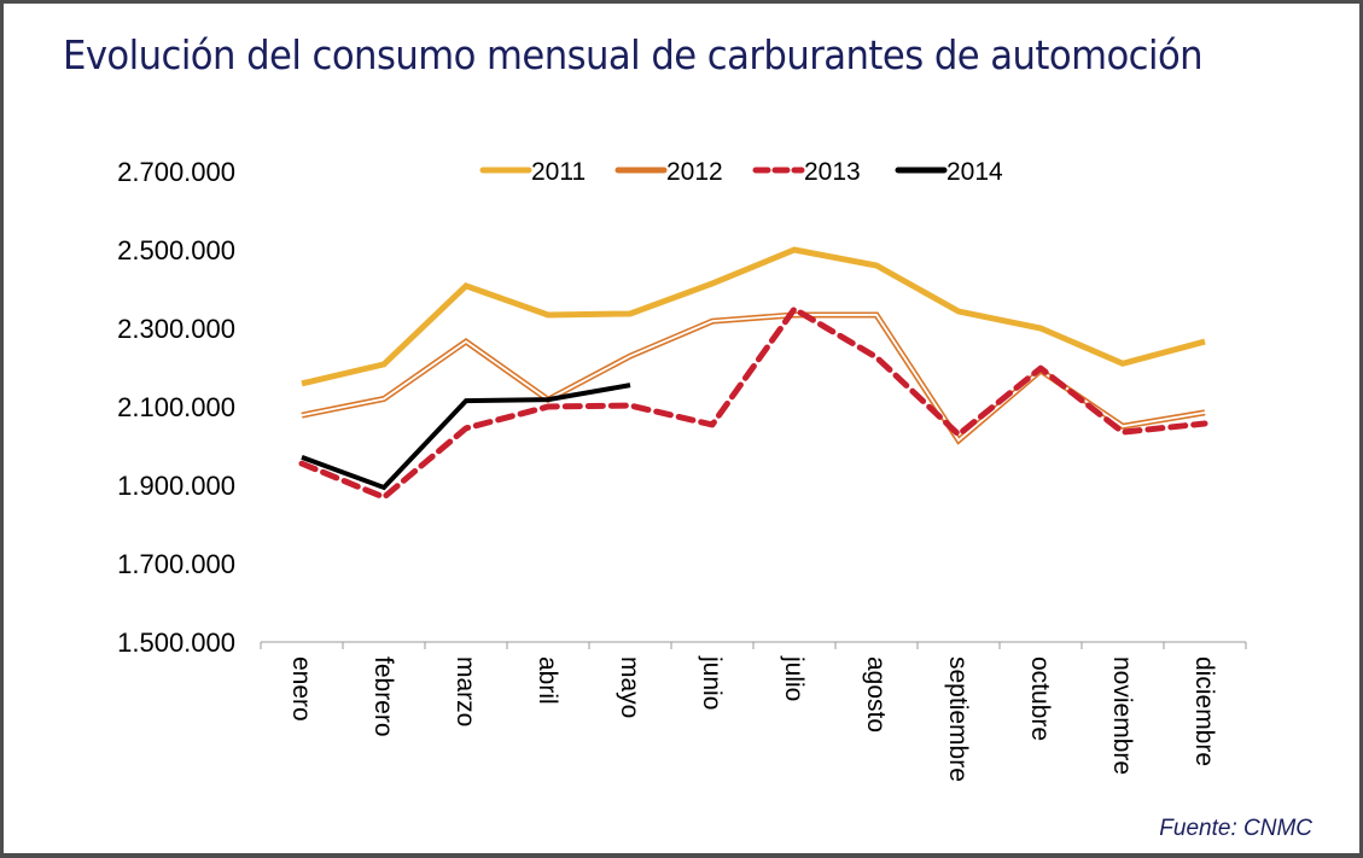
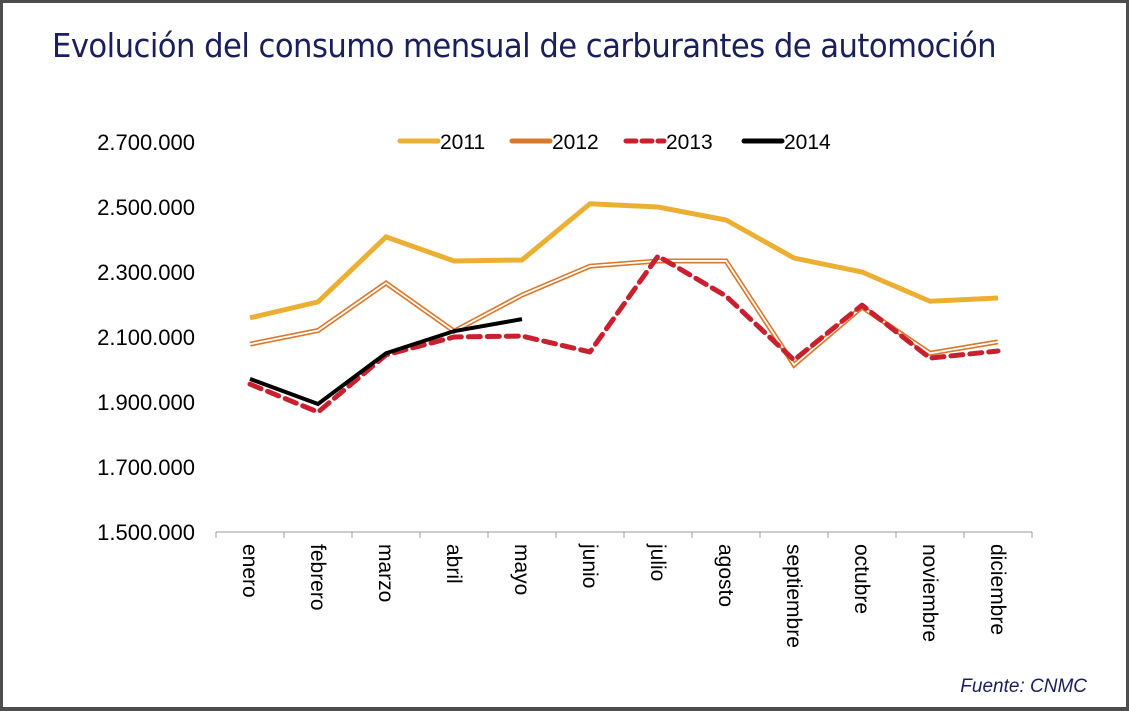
2014/marzo: 2120000 -> 2050000
2011/junio: 2410000 -> 2510000
2011/diciembre: 2270000 -> 2220000
